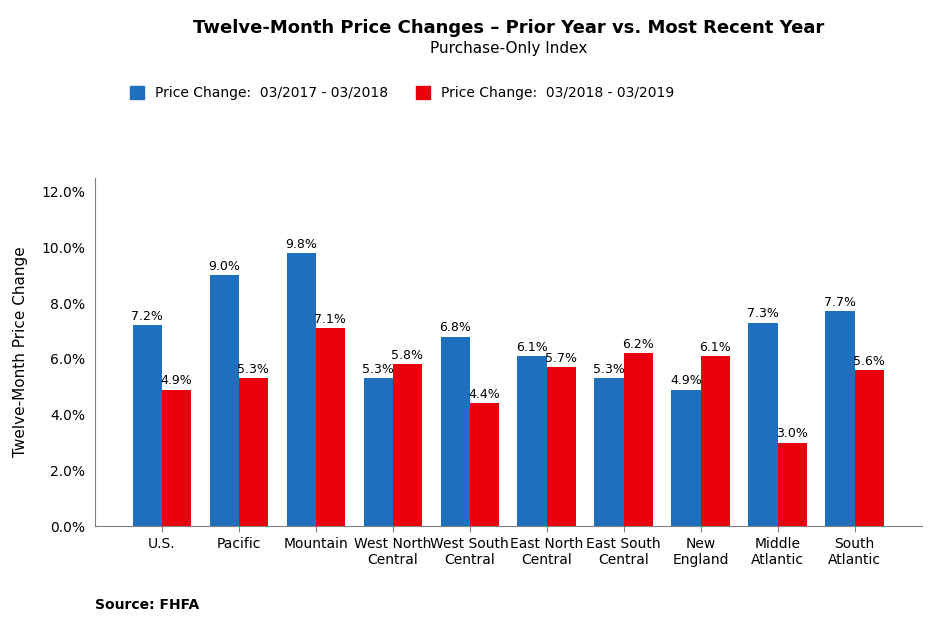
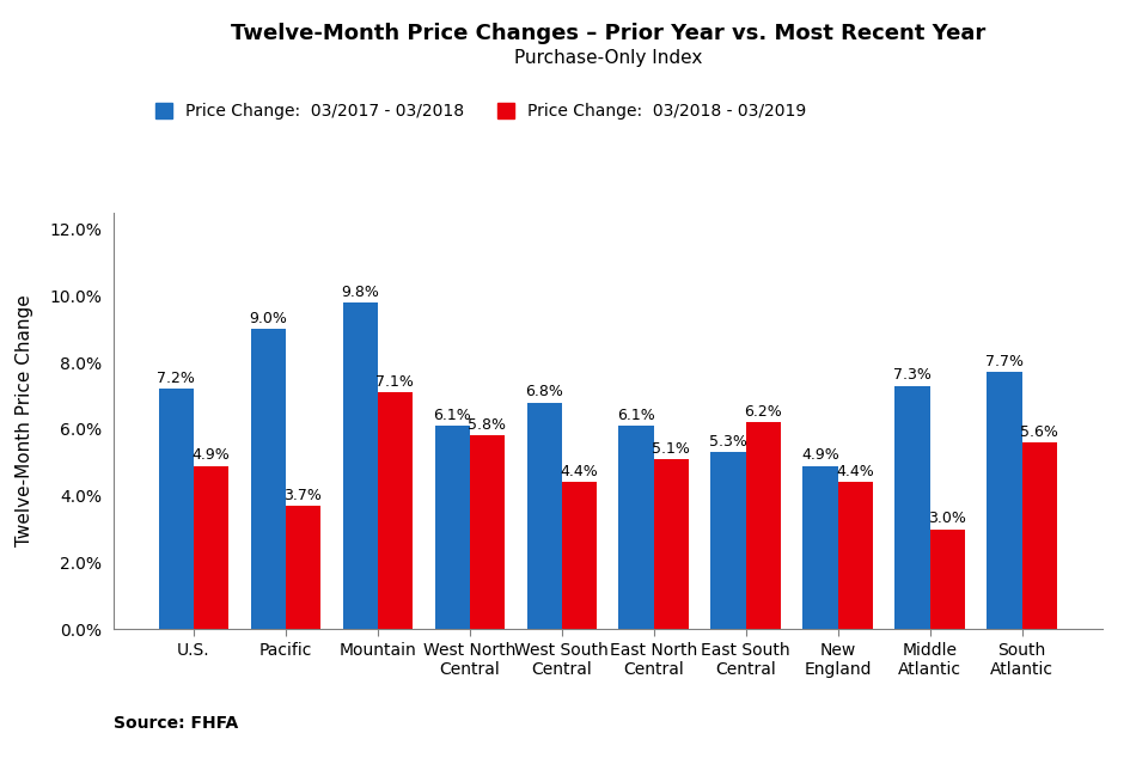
Price Change: 03/2018 - 03/2019/Pacific: 5.3% -> 3.7%
Price Change: 03/2017 - 03/2018/West North Central: 5.3% -> 6.1%
Price Change: 03/2018 - 03/2019/East North Central: 5.7% -> 5.1%
Price Change: 03/2018 - 03/2019/New England: 6.1% -> 4.4%
